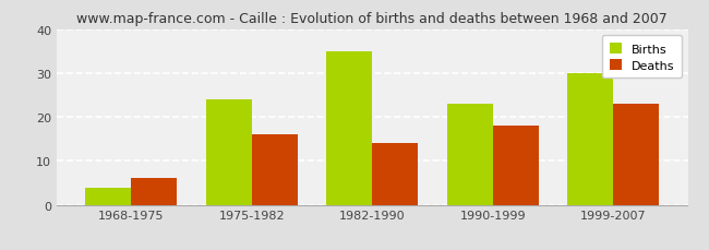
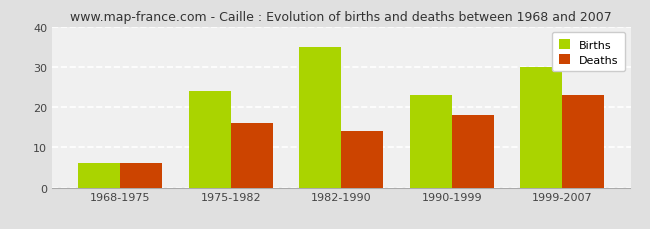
Births/1968-1975: 4 -> 6
